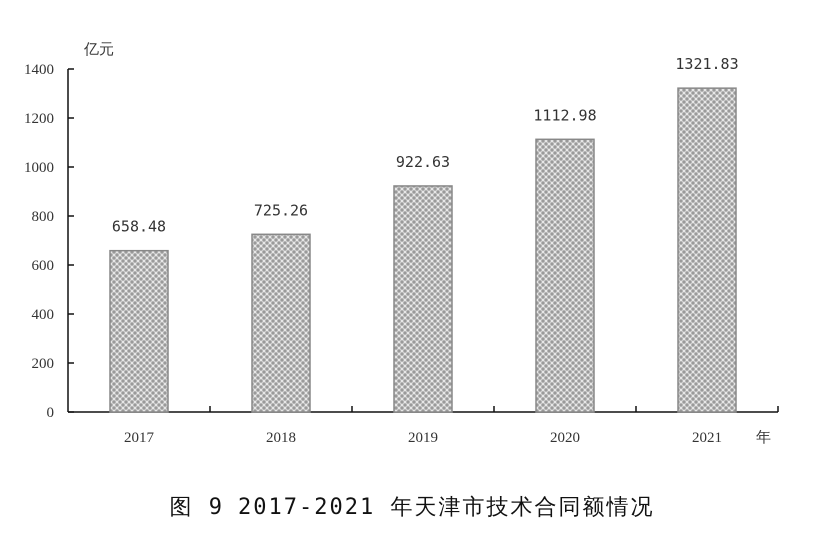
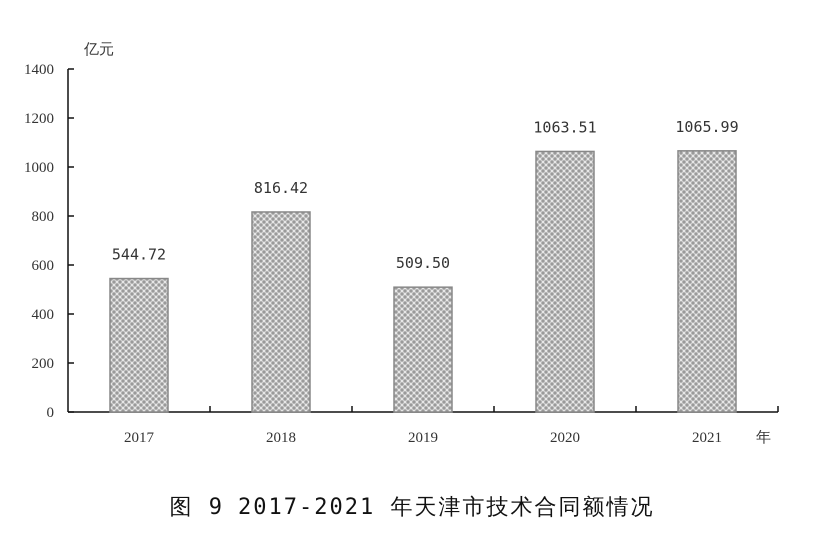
2017: 658.48 -> 544.72
2018: 725.26 -> 816.42
2019: 922.63 -> 509.50
2020: 1112.98 -> 1063.51
2021: 1321.83 -> 1065.99
